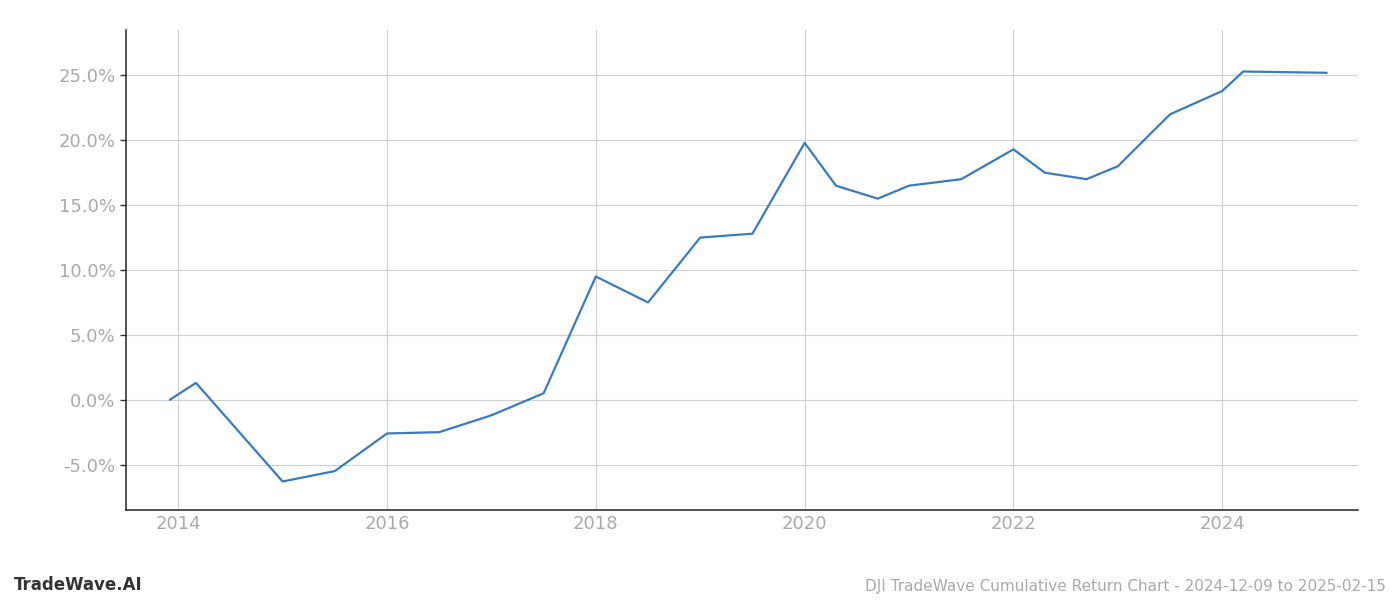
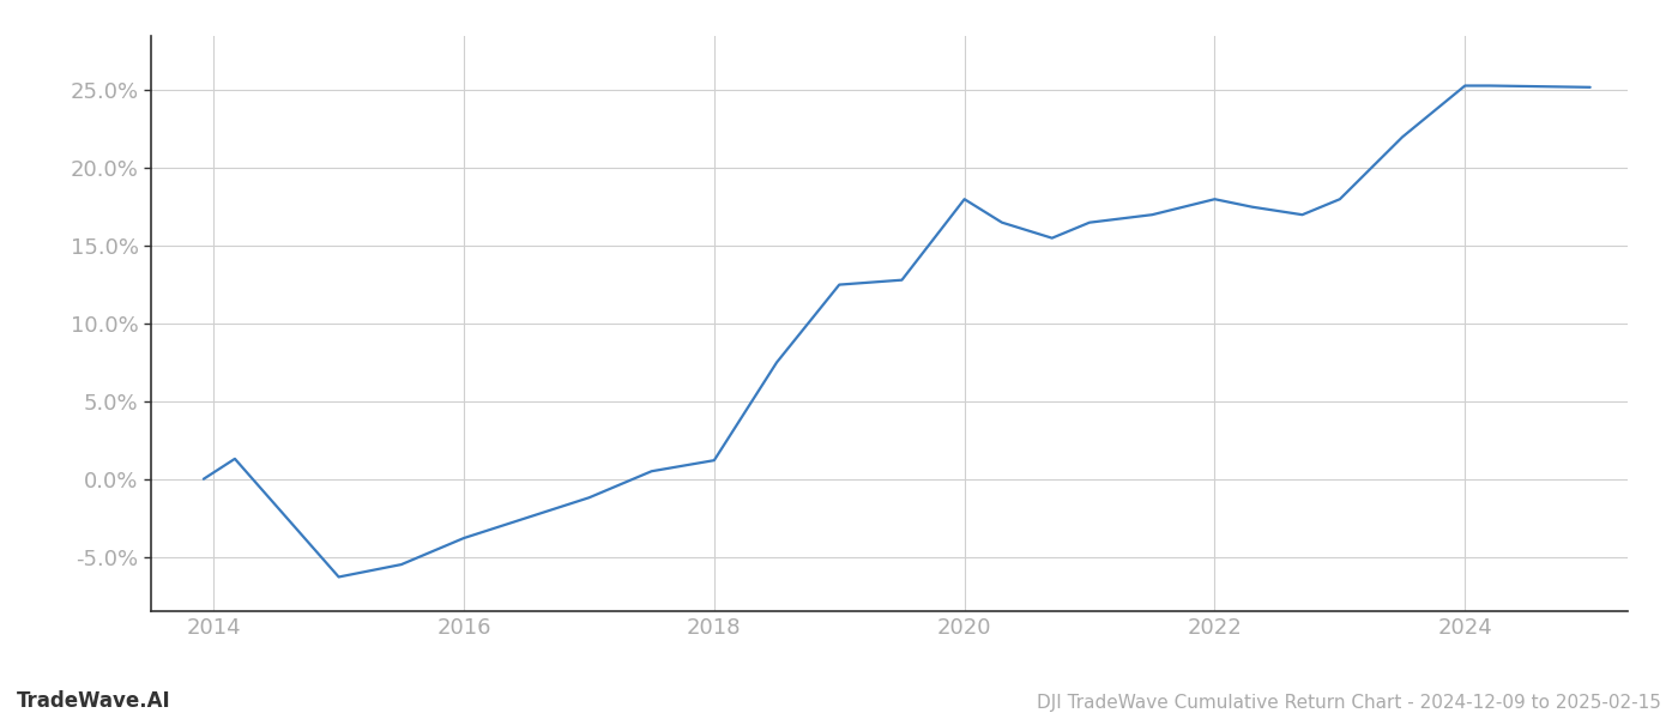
2016: -2.6% -> -3.8%
2018: 9.5% -> 1.2%
2020: 19.8% -> 18.0%
2022: 19.3% -> 18.0%
2024: 23.8% -> 25.3%
